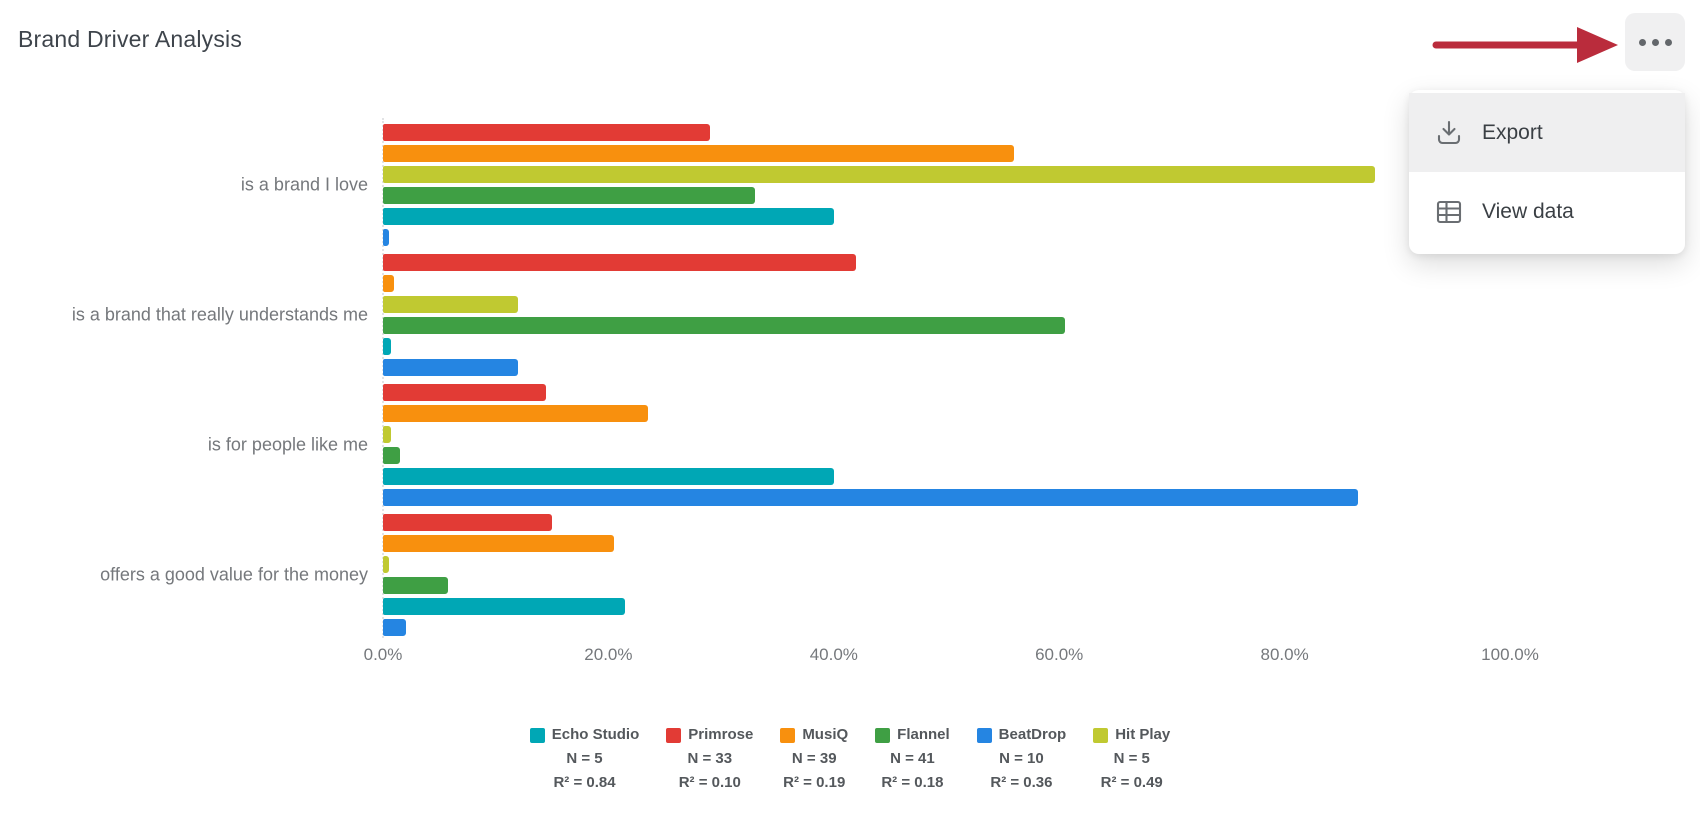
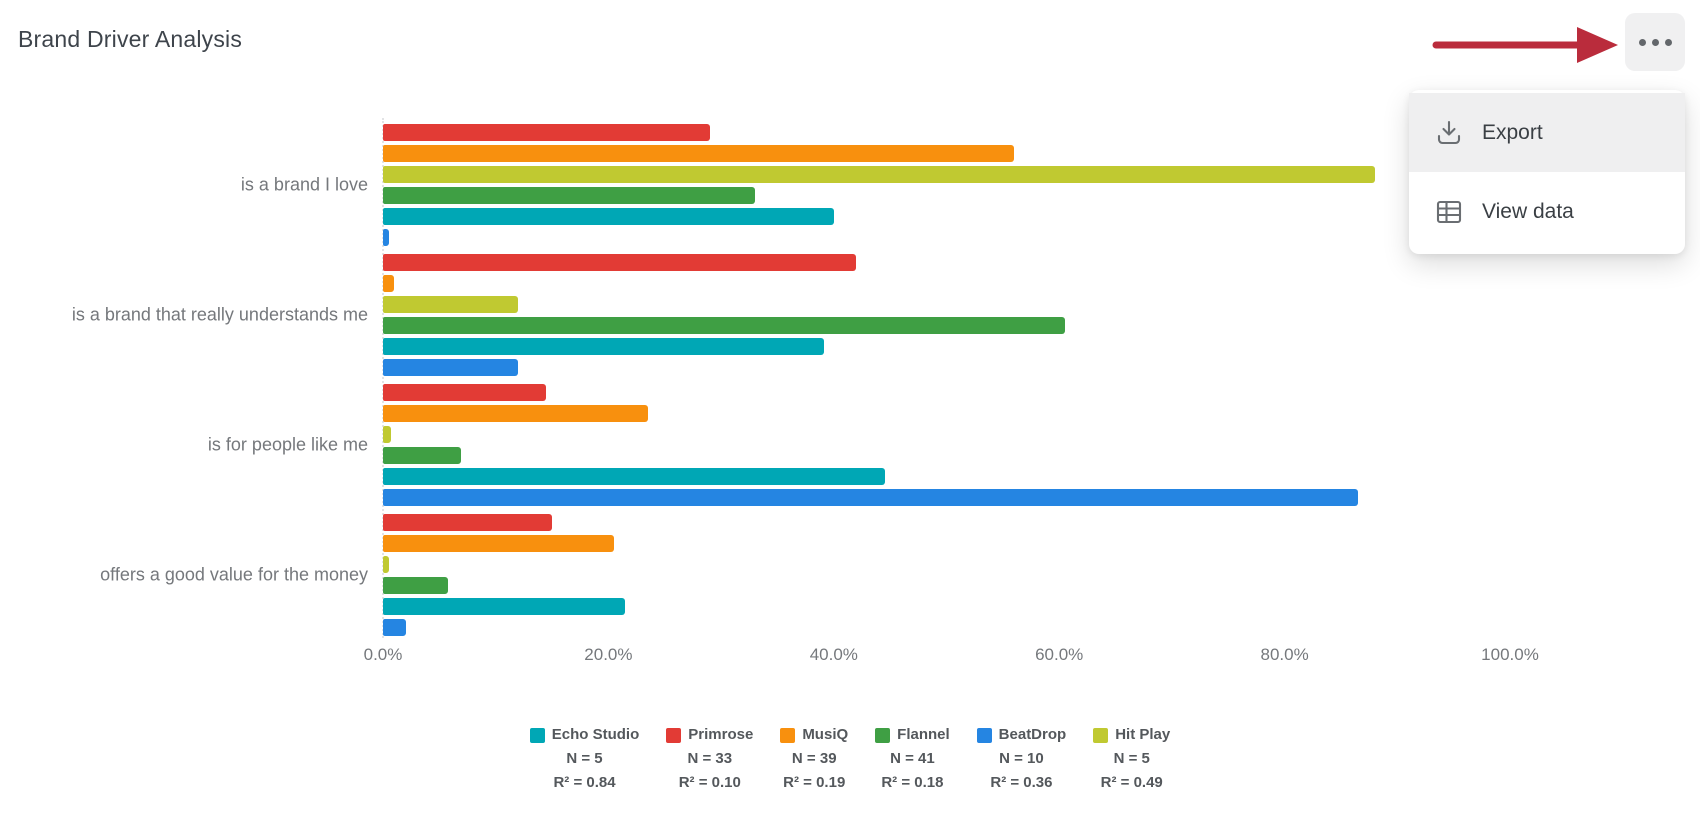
Echo Studio/is a brand that really understands me: 0.7% -> 39.1%
Flannel/is for people like me: 1.5% -> 6.9%
Echo Studio/is for people like me: 40.0% -> 44.5%
